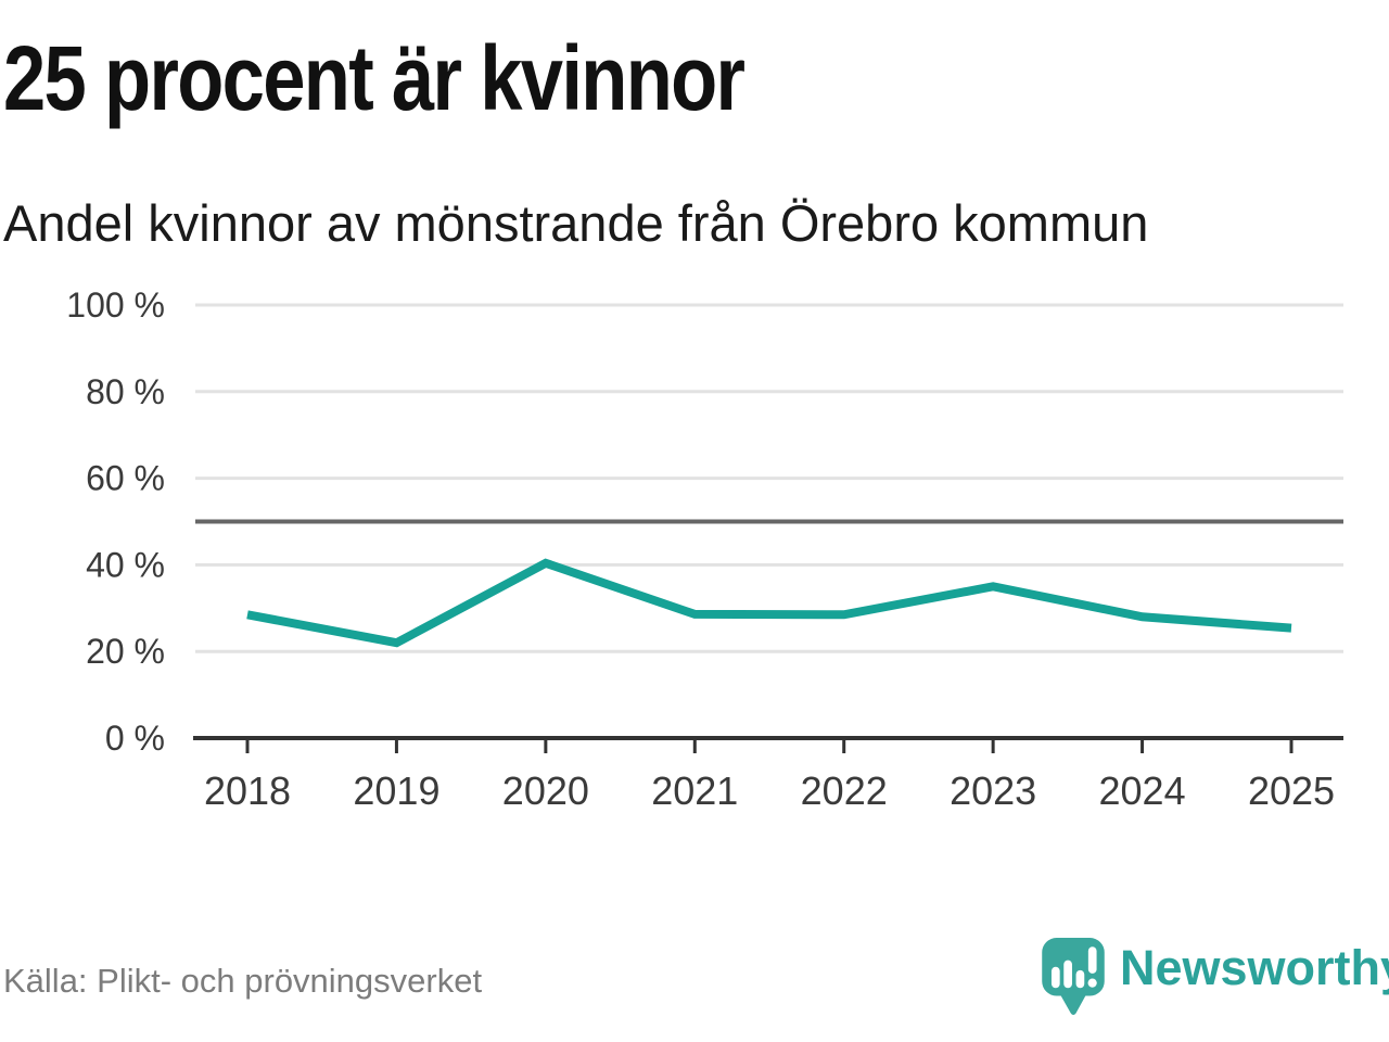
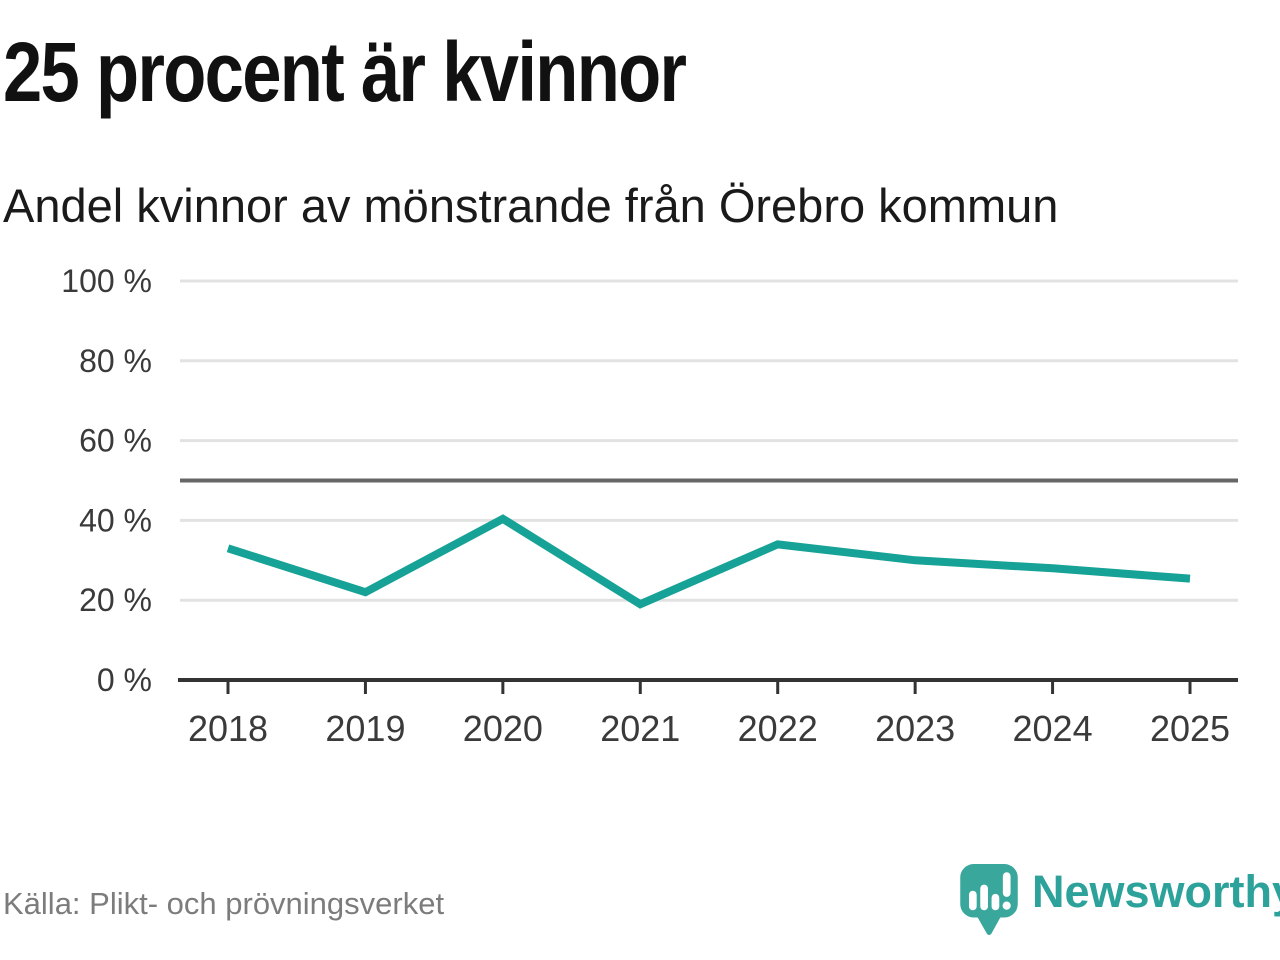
2018: 28% -> 33%
2021: 29% -> 19%
2022: 28% -> 34%
2023: 35% -> 30%
